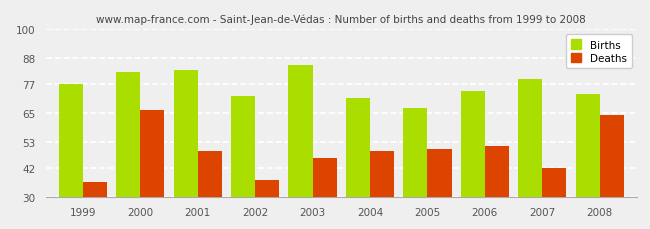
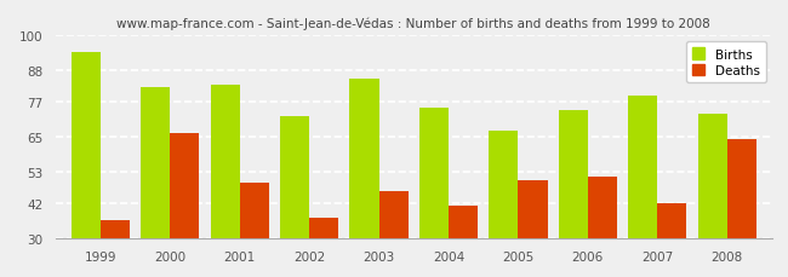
Births/1999: 77 -> 94
Births/2004: 71 -> 75
Deaths/2004: 49 -> 41
